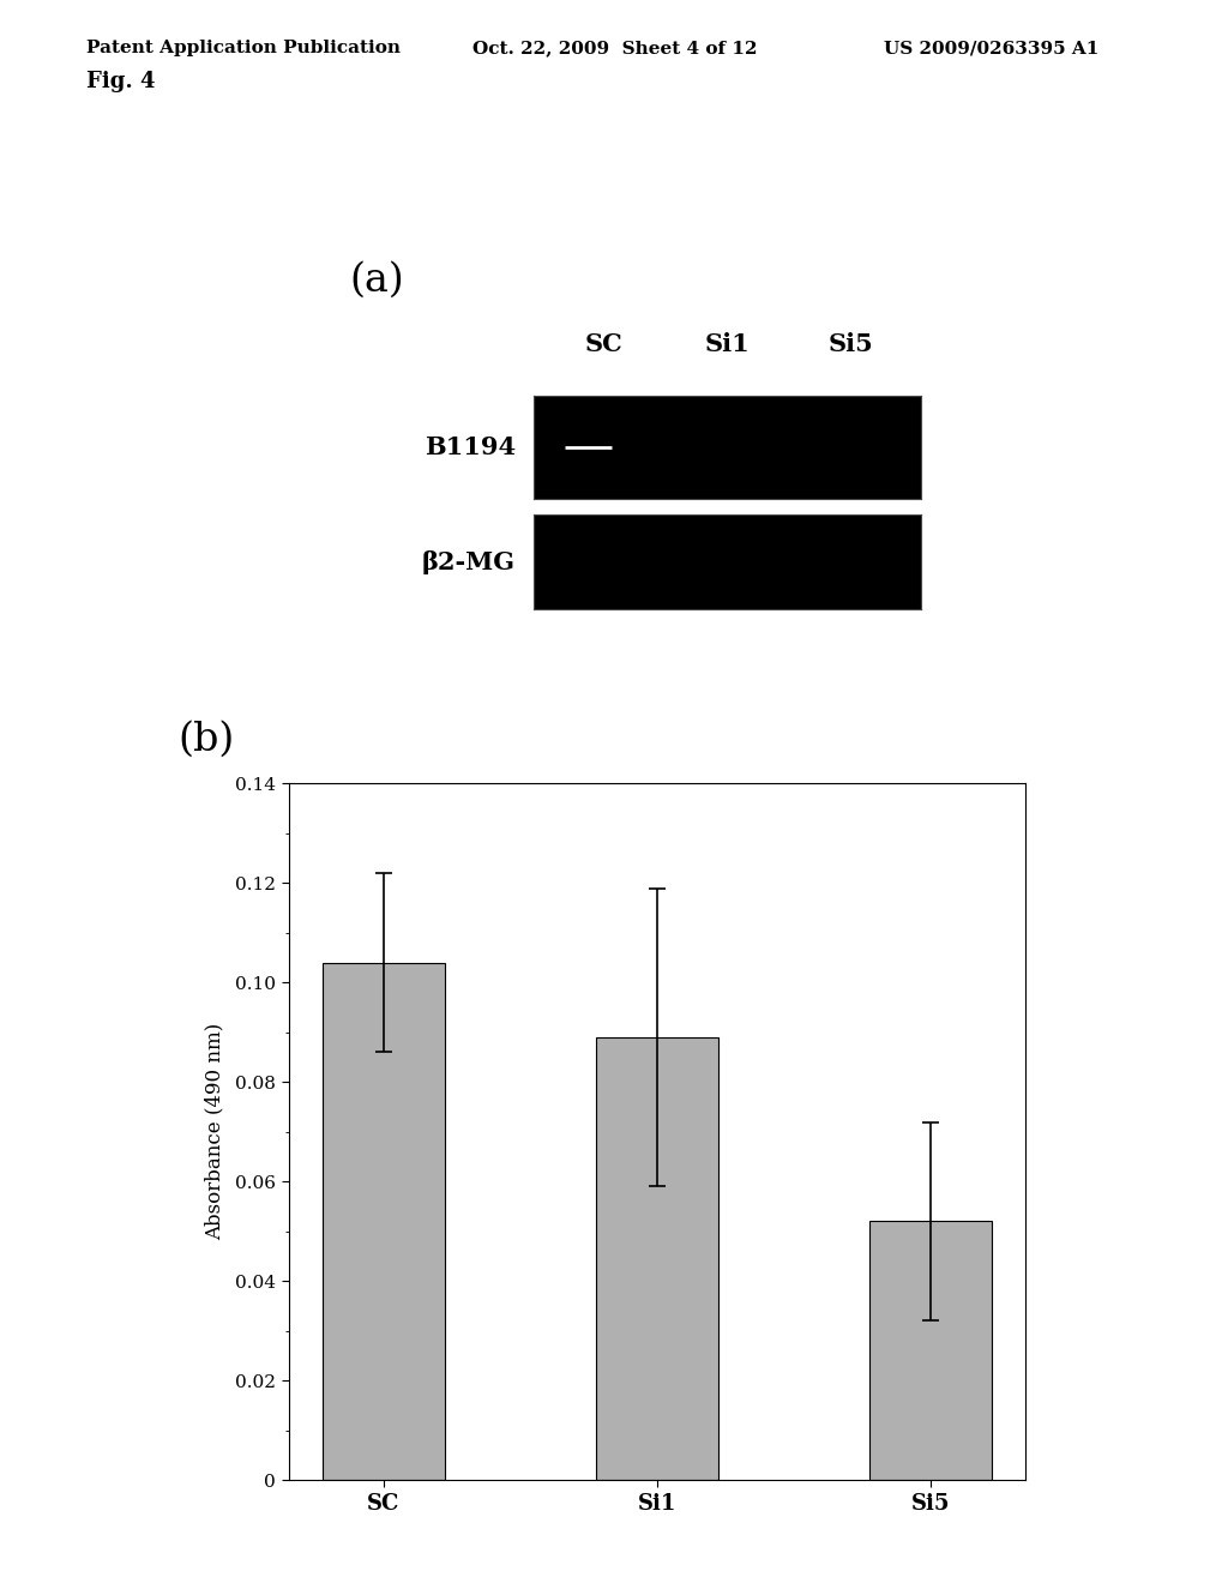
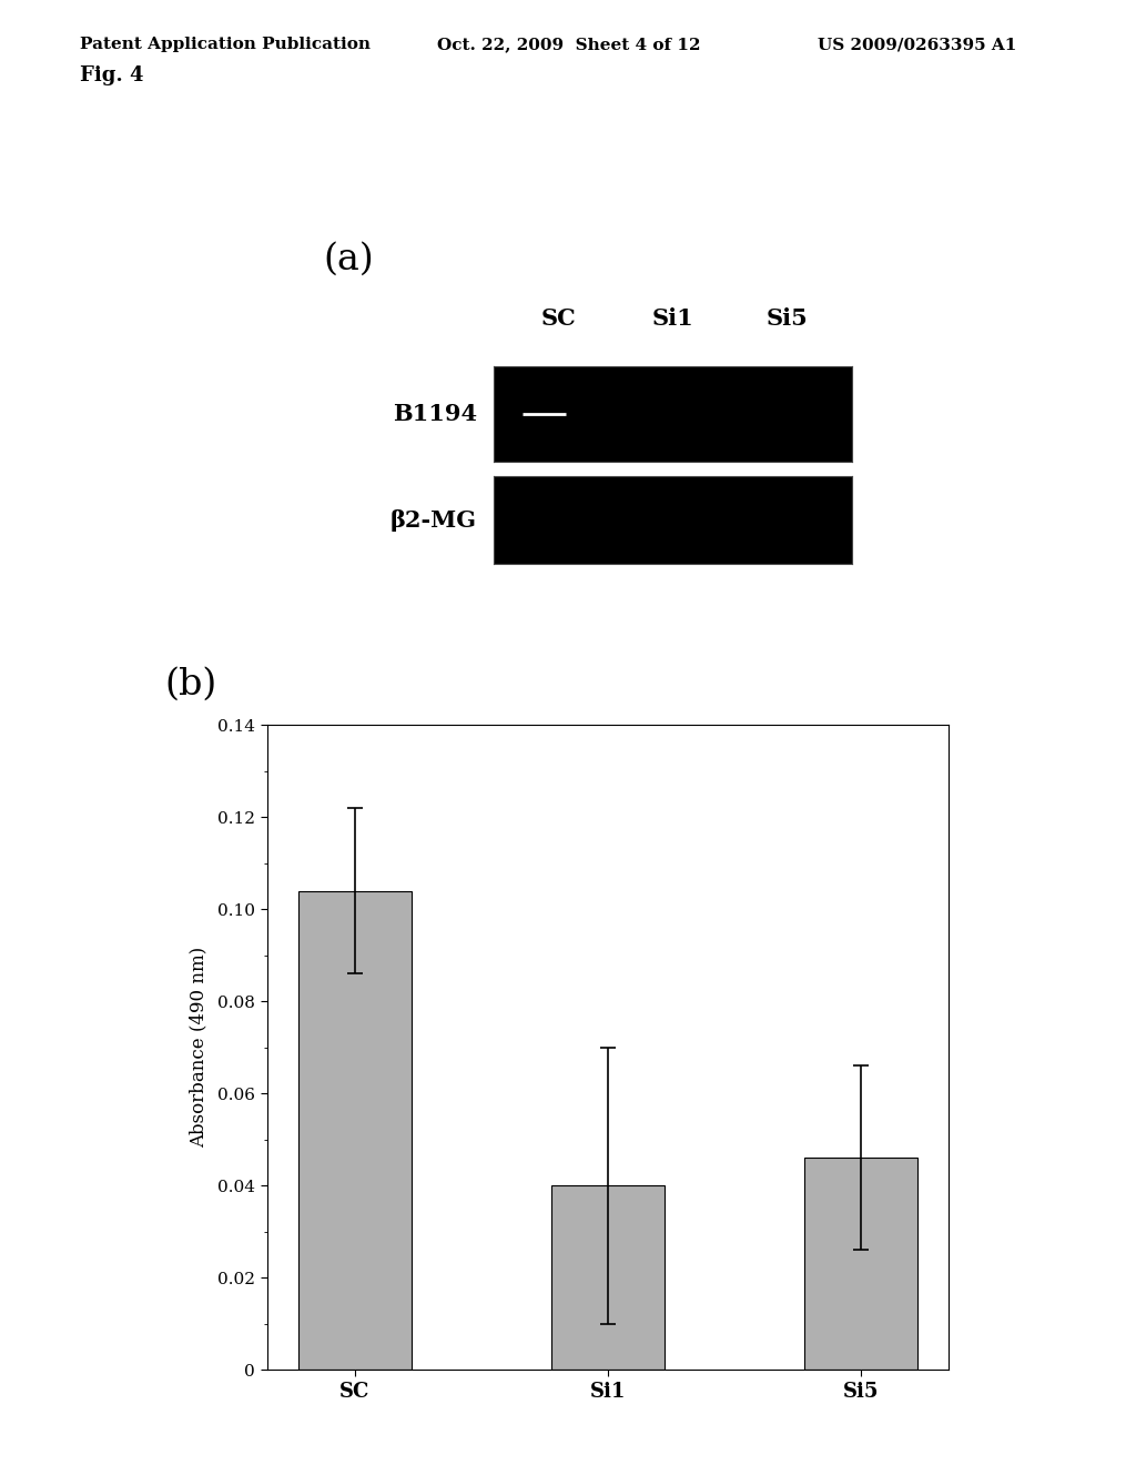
Si1: 0.089 -> 0.040
Si5: 0.052 -> 0.046
